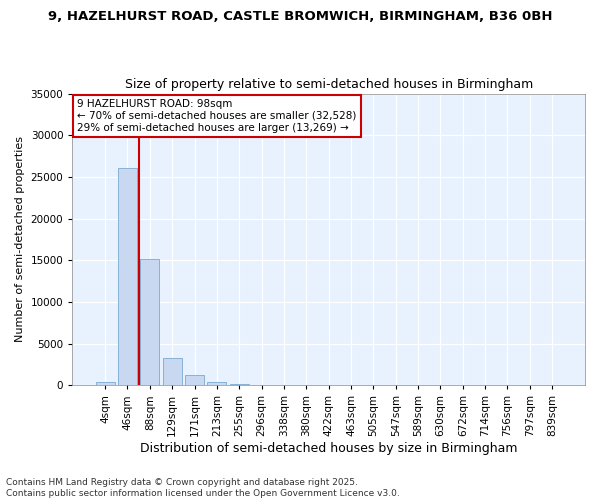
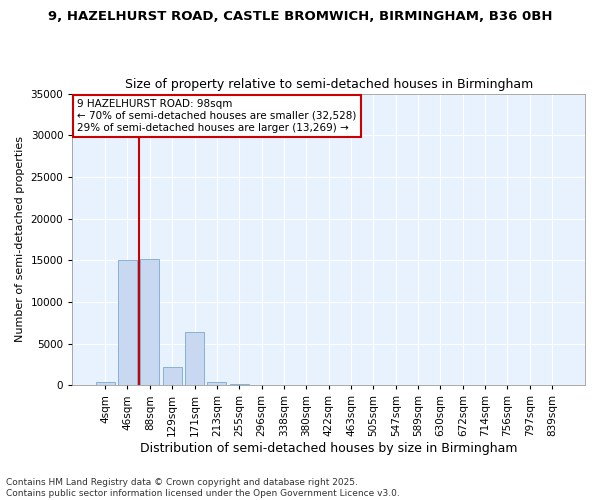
46sqm: 26100 -> 15000
129sqm: 3200 -> 2200
171sqm: 1200 -> 6400
